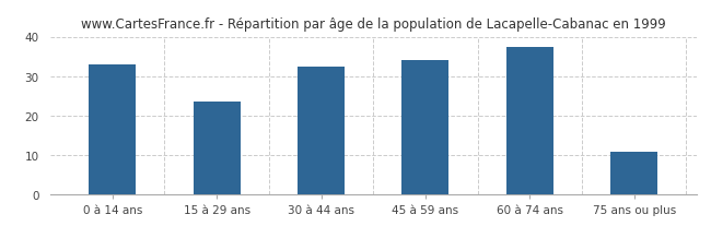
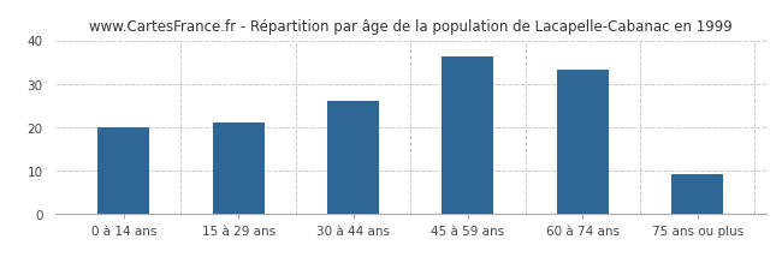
0 à 14 ans: 33.0 -> 20.1
15 à 29 ans: 23.5 -> 21.1
30 à 44 ans: 32.5 -> 26.1
45 à 59 ans: 34.0 -> 36.4
60 à 74 ans: 37.5 -> 33.3
75 ans ou plus: 11.0 -> 9.3
